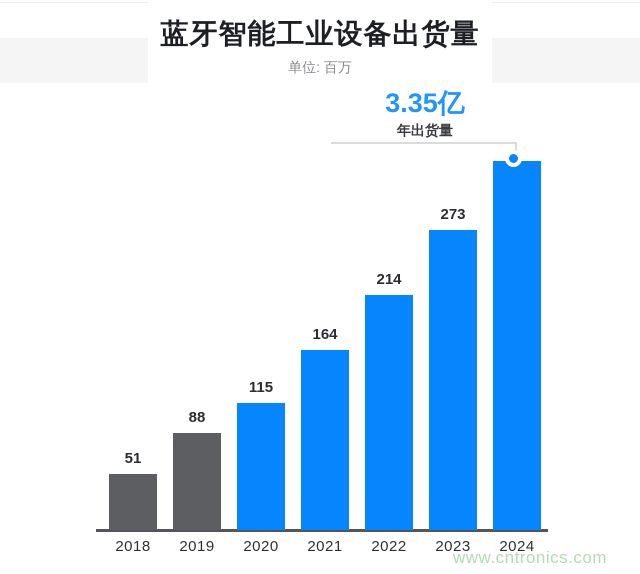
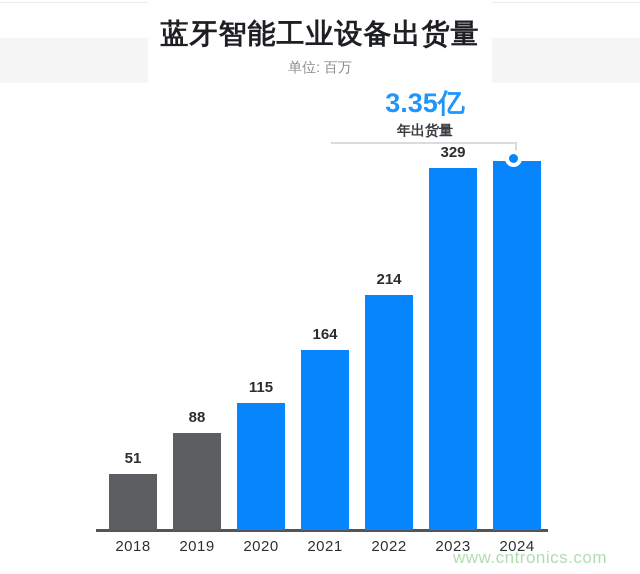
2023: 273 -> 329
